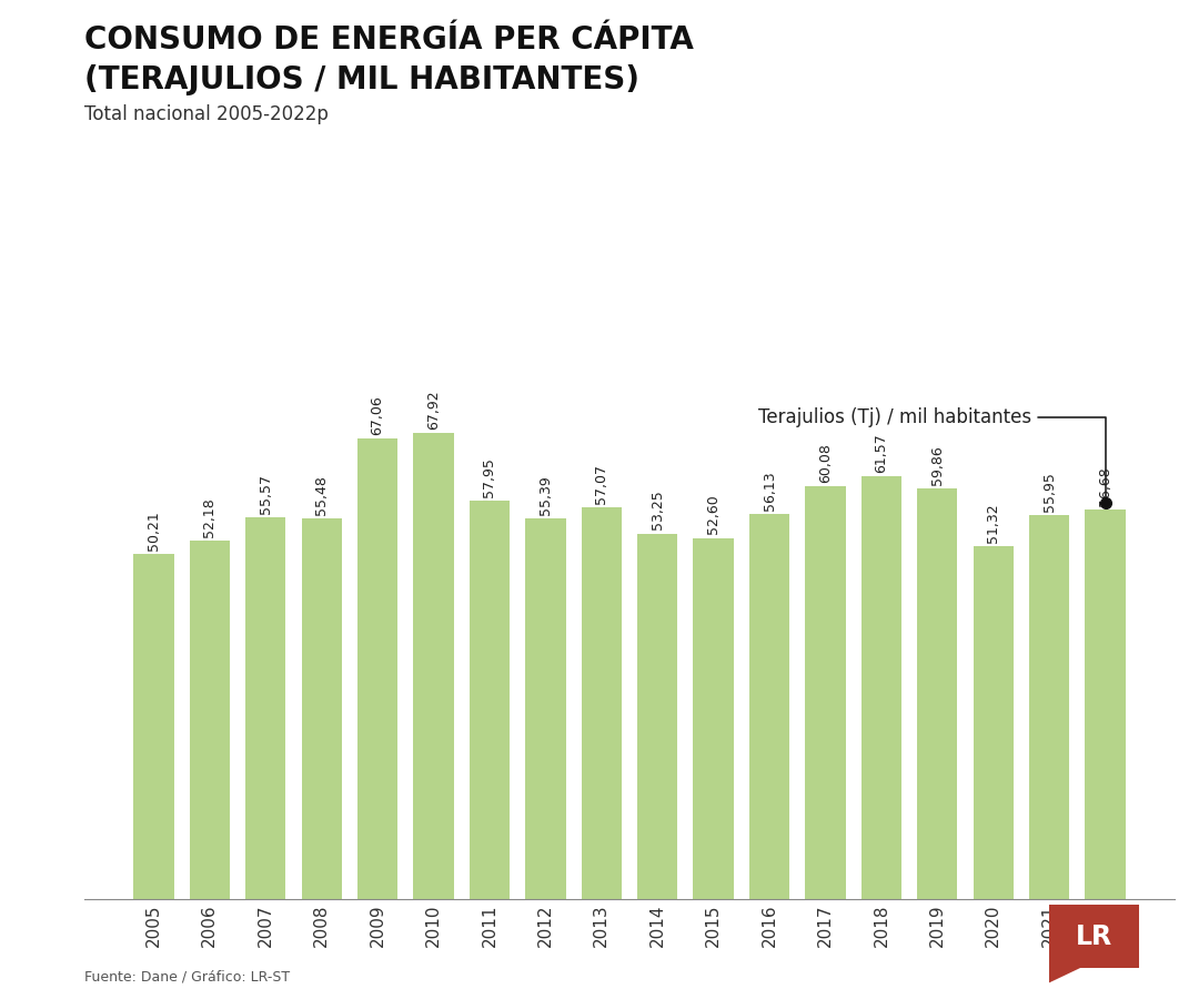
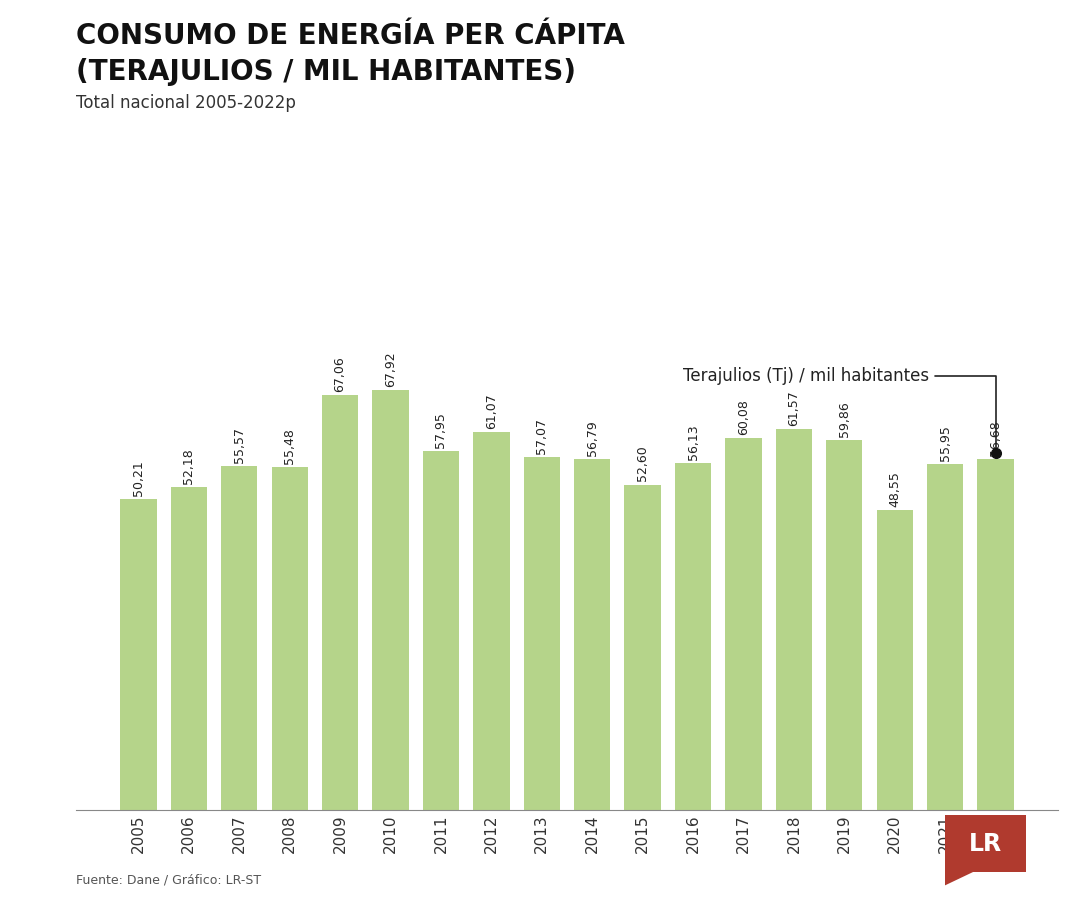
2012: 55,39 -> 61,07
2014: 53,25 -> 56,79
2020: 51,32 -> 48,55
